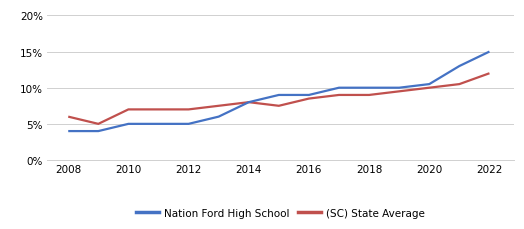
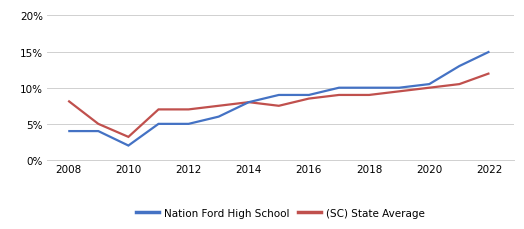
(SC) State Average/2008: 6.0% -> 8.2%
Nation Ford High School/2010: 5.0% -> 2.0%
(SC) State Average/2010: 7.0% -> 3.2%
